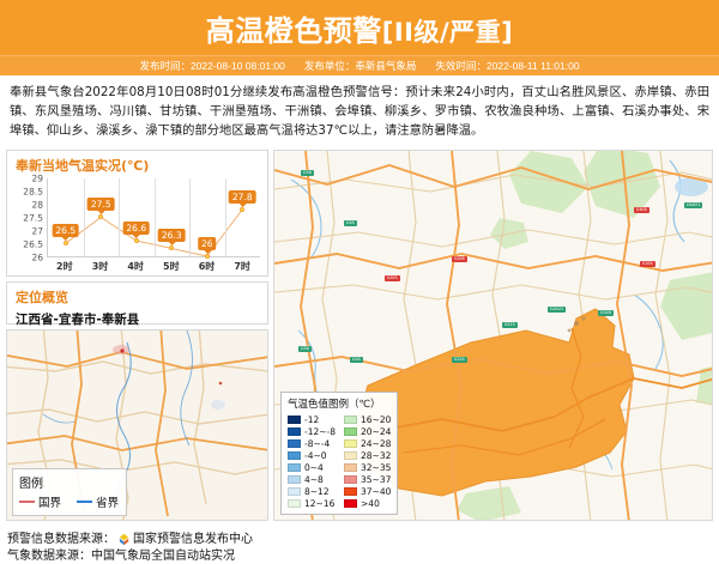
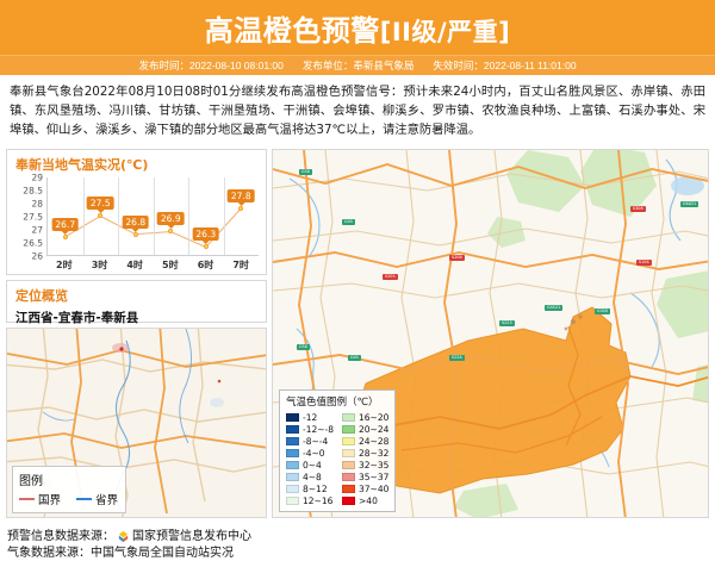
2时: 26.5 -> 26.7
4时: 26.6 -> 26.8
5时: 26.3 -> 26.9
6时: 26 -> 26.3
